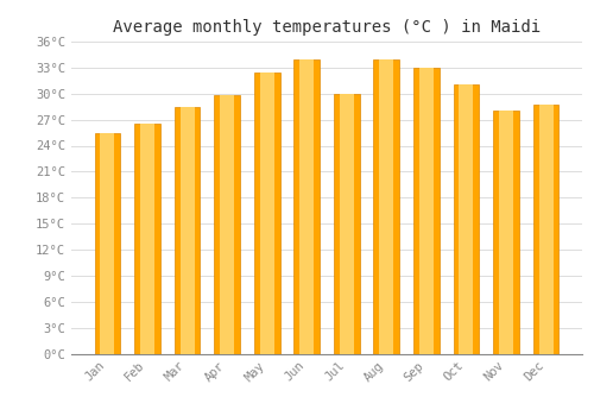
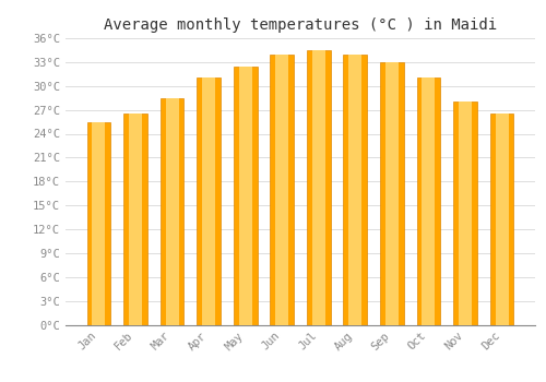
Apr: 29.8°C -> 31.0°C
Jul: 30.0°C -> 34.5°C
Dec: 28.8°C -> 26.5°C
